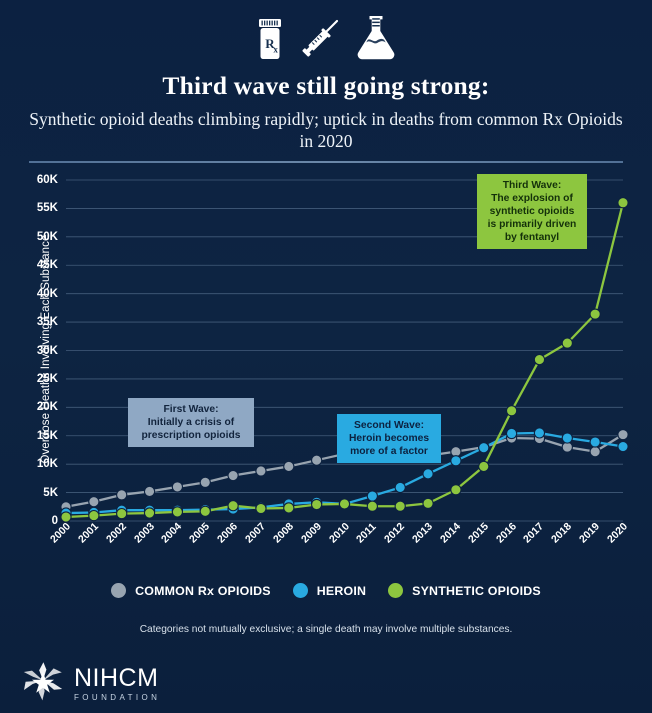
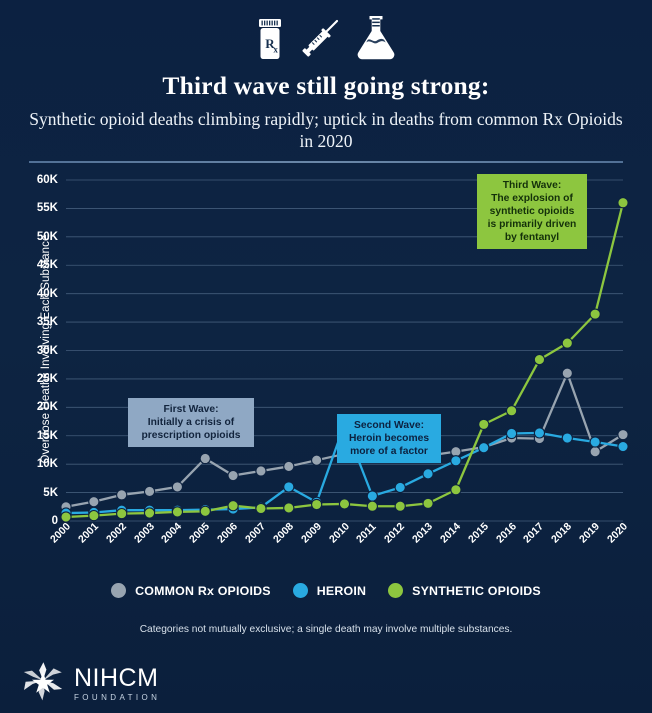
COMMON Rx OPIOIDS/2005: 7K -> 11K
HEROIN/2008: 3K -> 6K
HEROIN/2010: 3K -> 17K
SYNTHETIC OPIOIDS/2015: 10K -> 17K
COMMON Rx OPIOIDS/2018: 13K -> 26K
